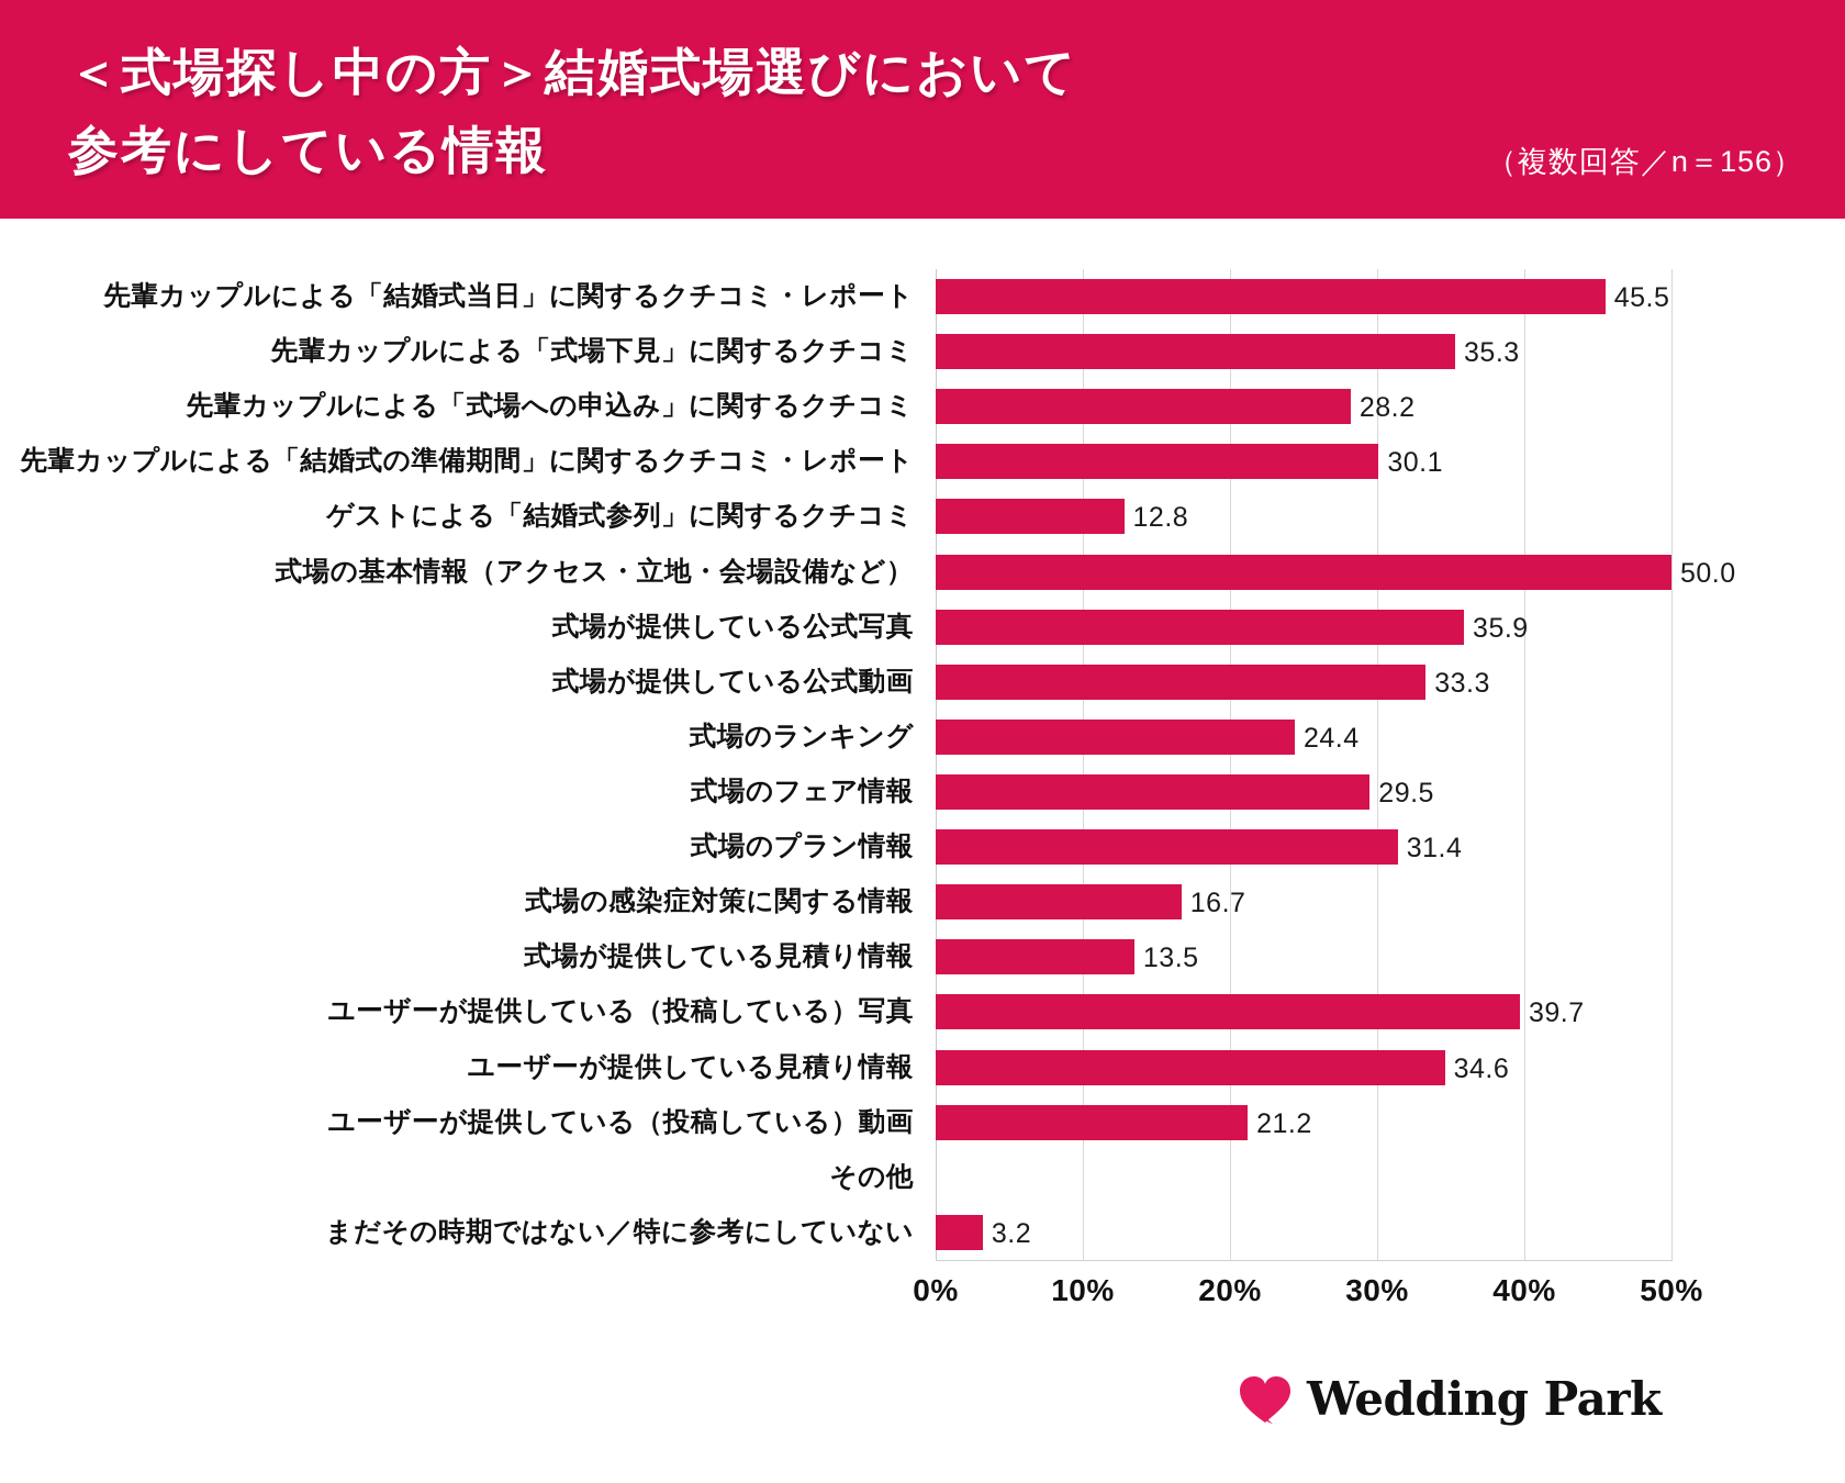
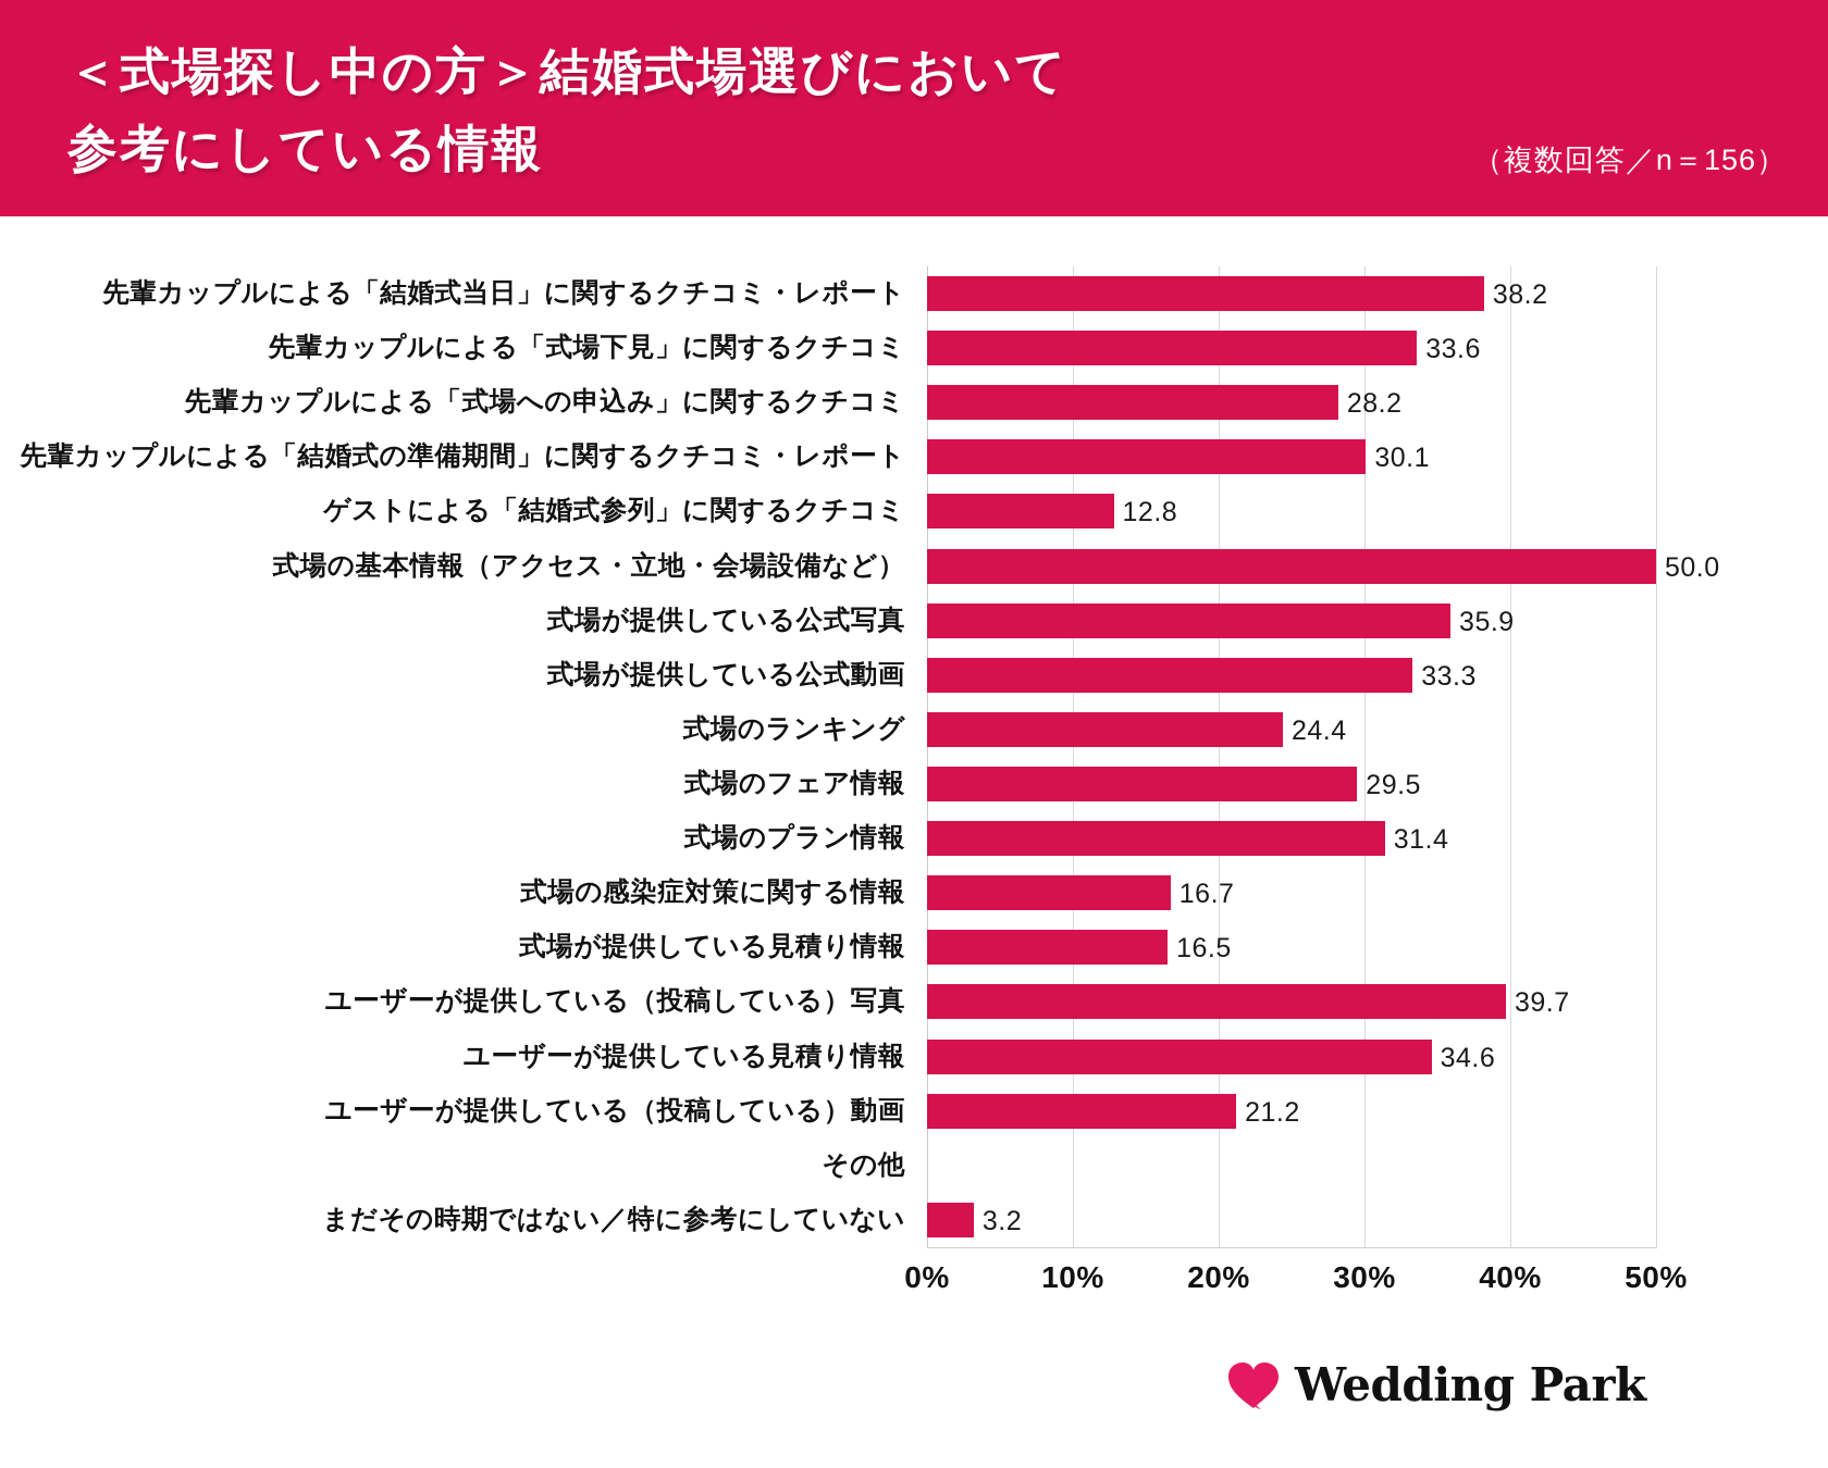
先輩カップルによる「結婚式当日」に関するクチコミ・レポート: 45.5 -> 38.2
先輩カップルによる「式場下見」に関するクチコミ: 35.3 -> 33.6
式場が提供している見積り情報: 13.5 -> 16.5
